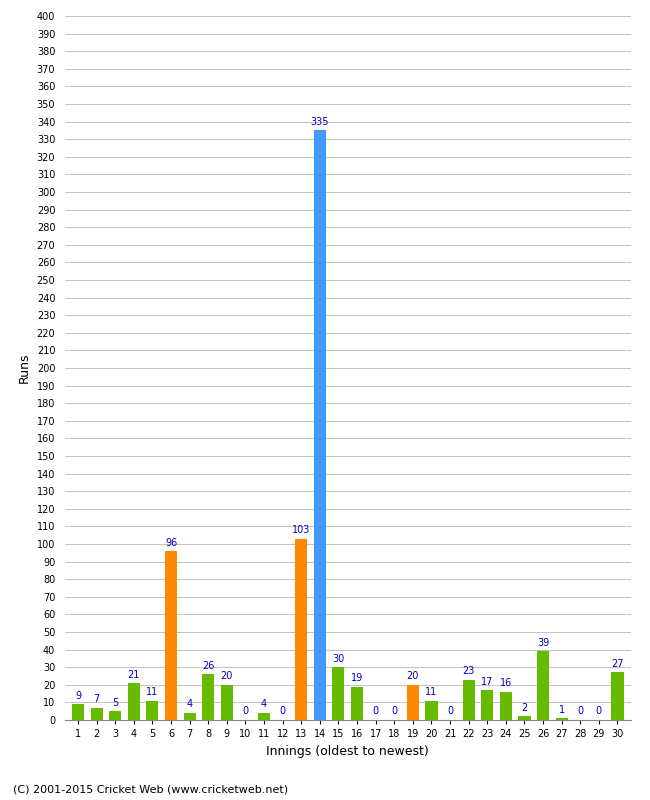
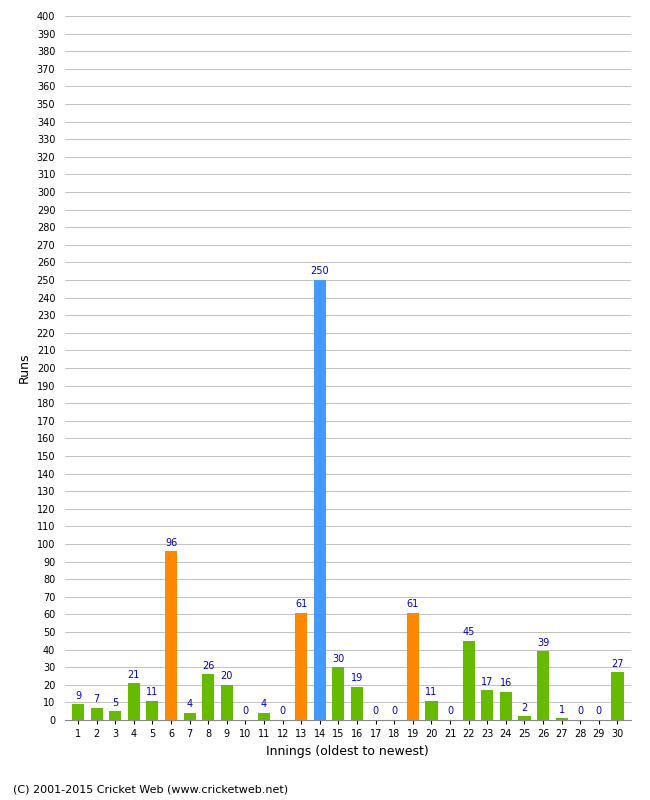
13: 103 -> 61
14: 335 -> 250
19: 20 -> 61
22: 23 -> 45
